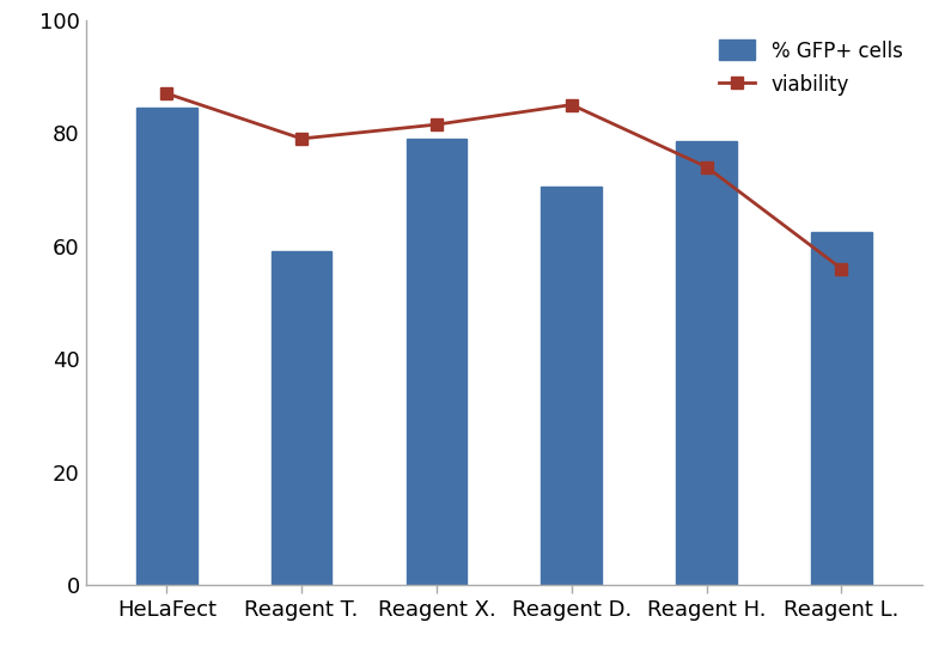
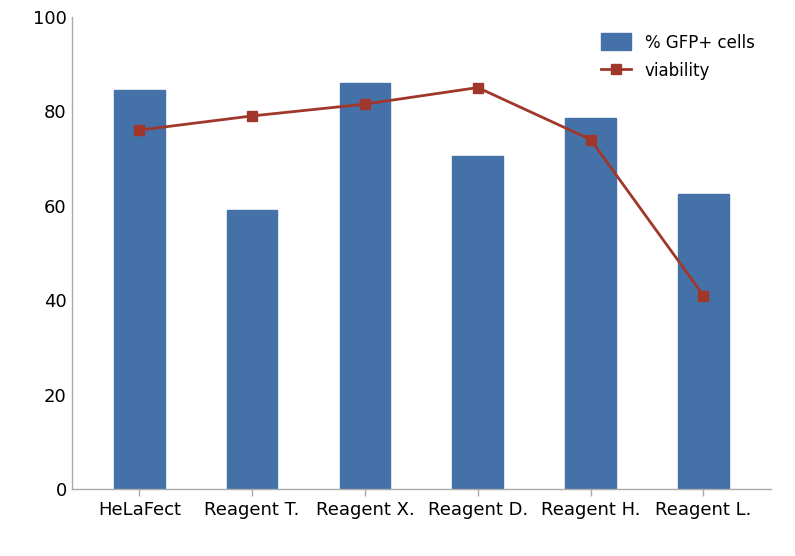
viability/HeLaFect: 87.0 -> 76.0
% GFP+ cells/Reagent X.: 79.0 -> 86.0
viability/Reagent L.: 56.0 -> 41.0
